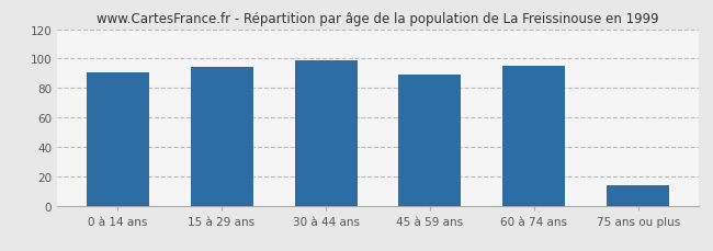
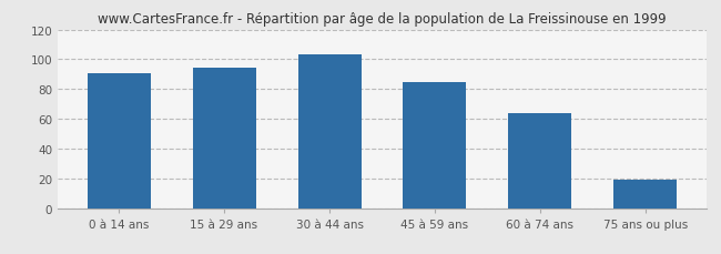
30 à 44 ans: 99 -> 103
45 à 59 ans: 89 -> 85
60 à 74 ans: 95 -> 64
75 ans ou plus: 14 -> 19
